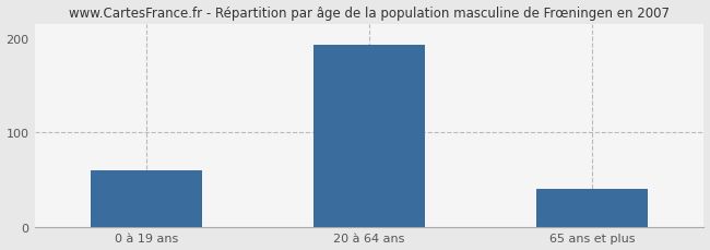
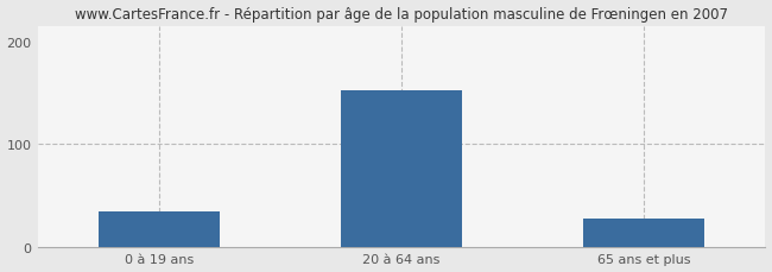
0 à 19 ans: 60 -> 34
20 à 64 ans: 193 -> 152
65 ans et plus: 40 -> 28
